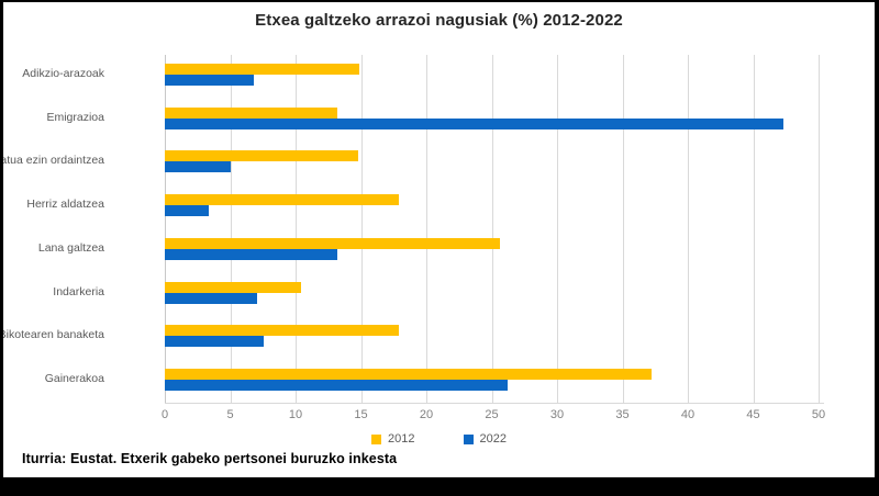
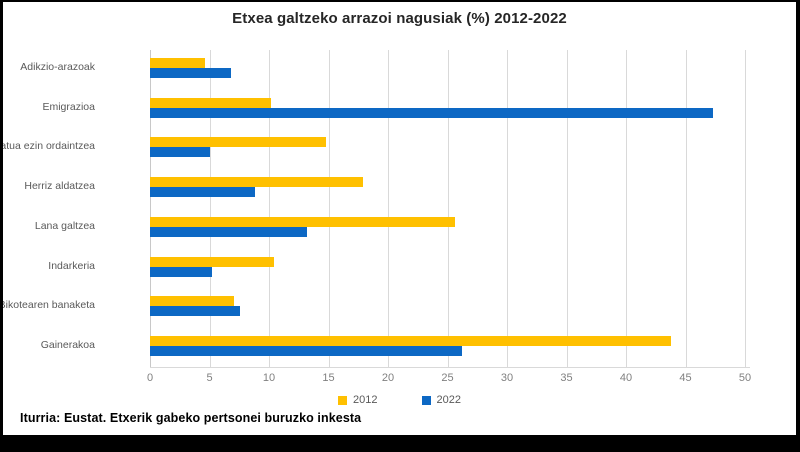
2012/Adikzio-arazoak: 14.9 -> 4.6
2012/Emigrazioa: 13.2 -> 10.2
2022/Herriz aldatzea: 3.4 -> 8.8
2022/Indarkeria: 7.1 -> 5.2
2012/Bikotearen banaketa: 17.9 -> 7.1
2012/Gainerakoa: 37.2 -> 43.8
